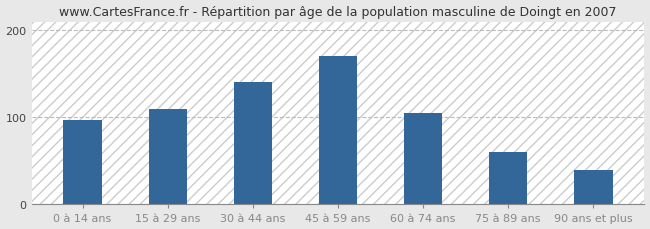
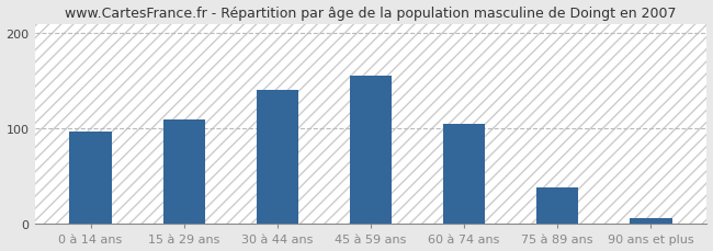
45 à 59 ans: 170 -> 155
75 à 89 ans: 60 -> 38
90 ans et plus: 40 -> 6
